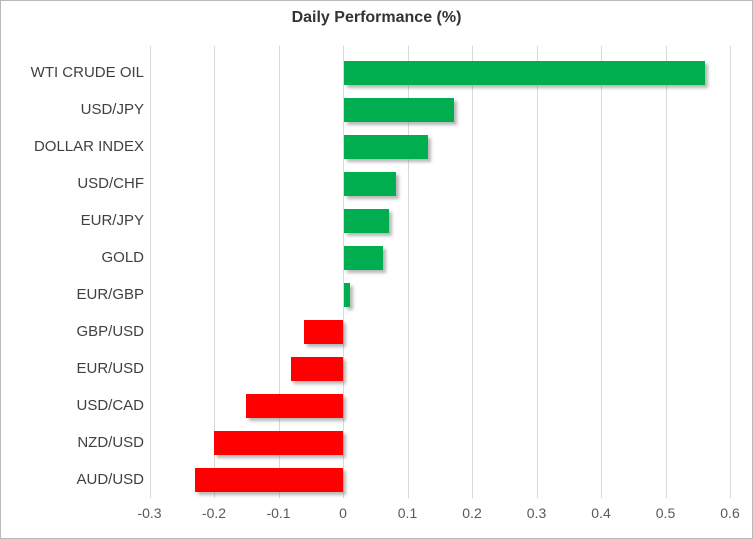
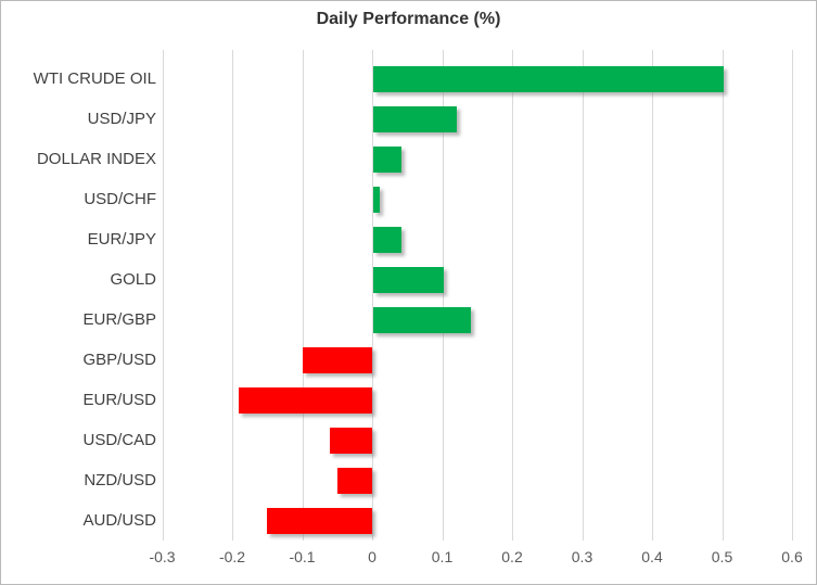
WTI CRUDE OIL: 0.56 -> 0.50
USD/JPY: 0.17 -> 0.12
DOLLAR INDEX: 0.13 -> 0.04
USD/CHF: 0.08 -> 0.01
EUR/JPY: 0.07 -> 0.04
GOLD: 0.06 -> 0.10
EUR/GBP: 0.01 -> 0.14
GBP/USD: -0.06 -> -0.10
EUR/USD: -0.08 -> -0.19
USD/CAD: -0.15 -> -0.06
NZD/USD: -0.20 -> -0.05
AUD/USD: -0.23 -> -0.15
